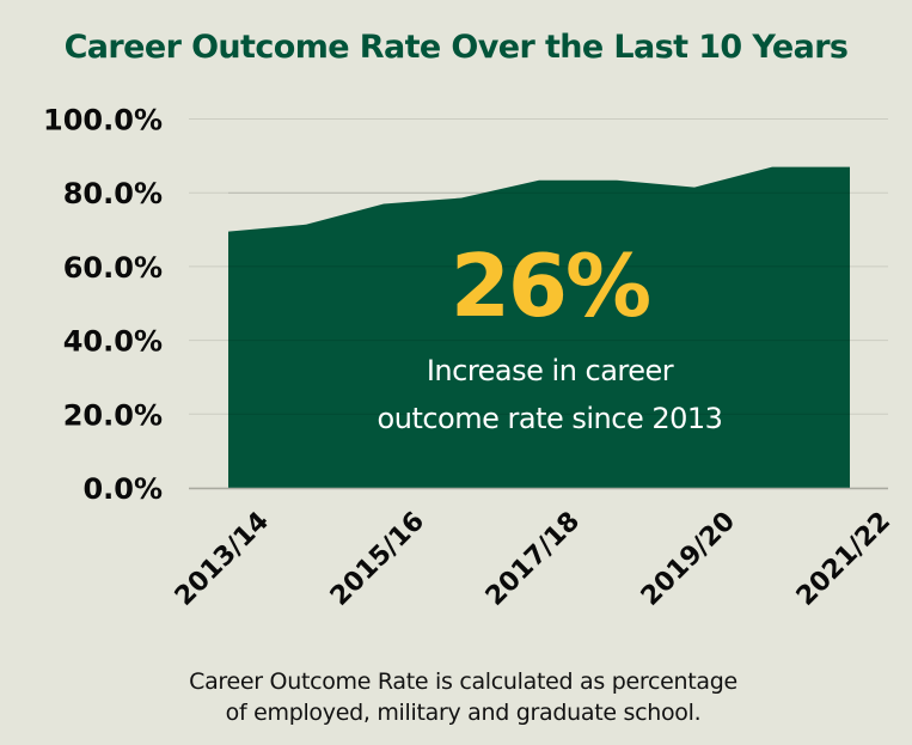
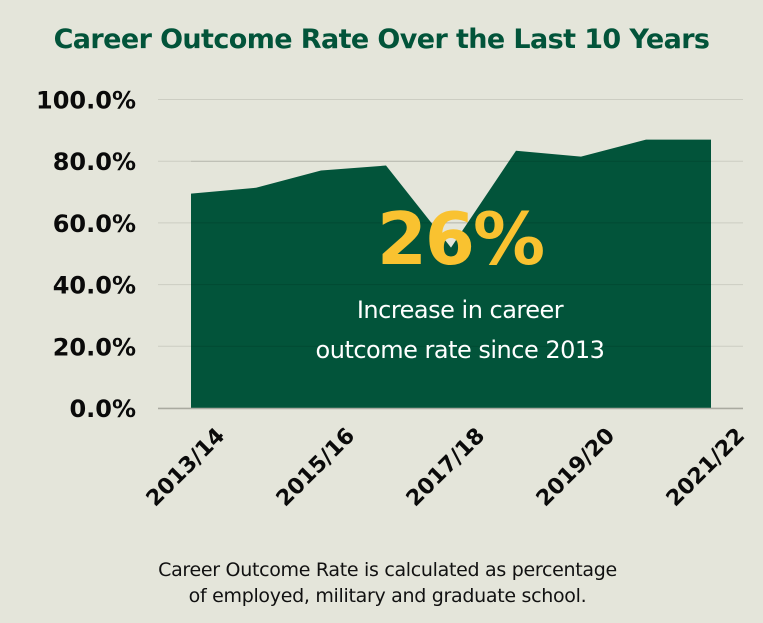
2017/18: 83% -> 52%
